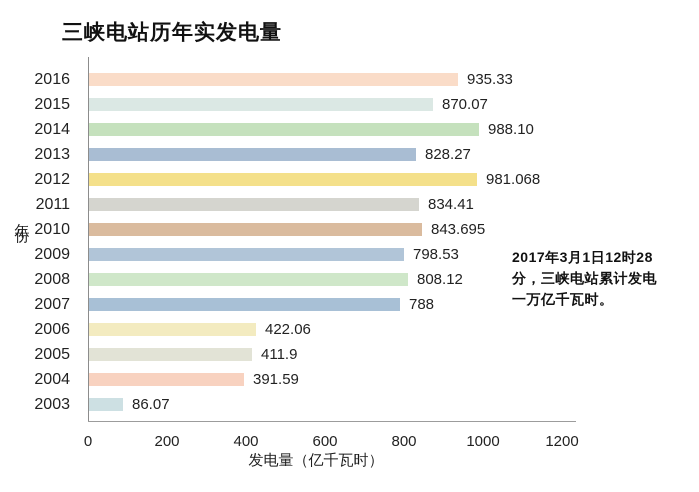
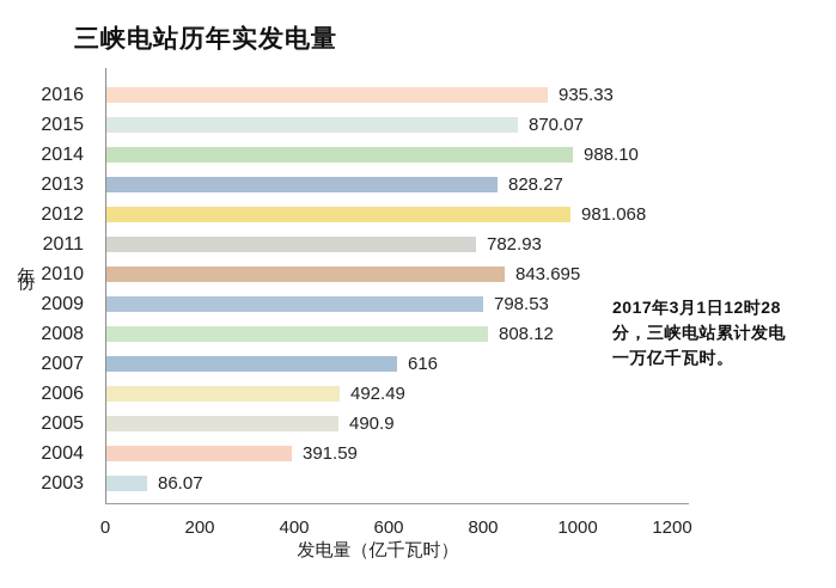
2011: 834.41 -> 782.93
2007: 788 -> 616
2006: 422.06 -> 492.49
2005: 411.9 -> 490.9
